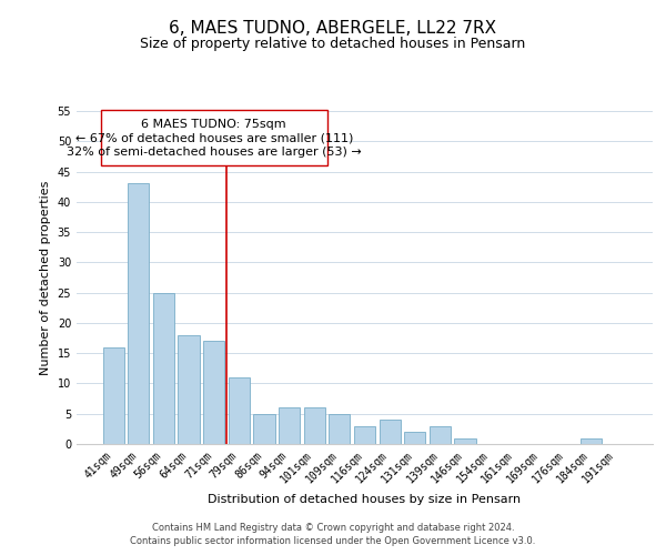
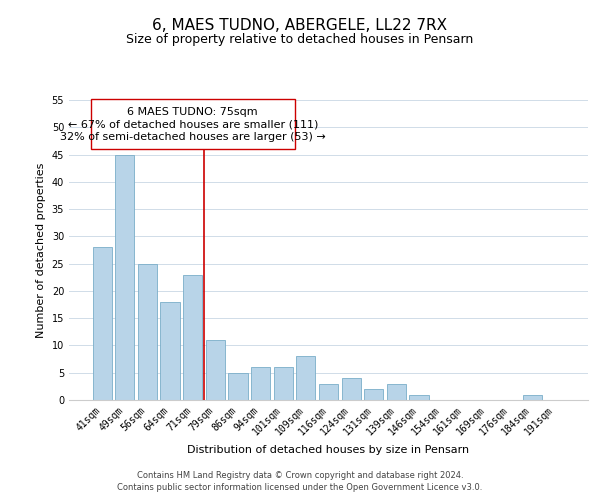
41sqm: 16 -> 28
49sqm: 43 -> 45
71sqm: 17 -> 23
109sqm: 5 -> 8
